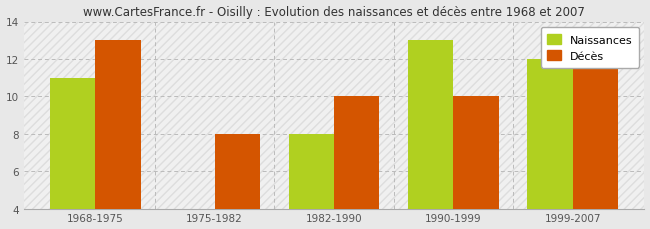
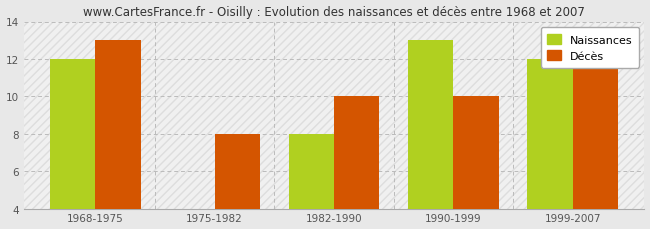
Naissances/1968-1975: 11 -> 12
